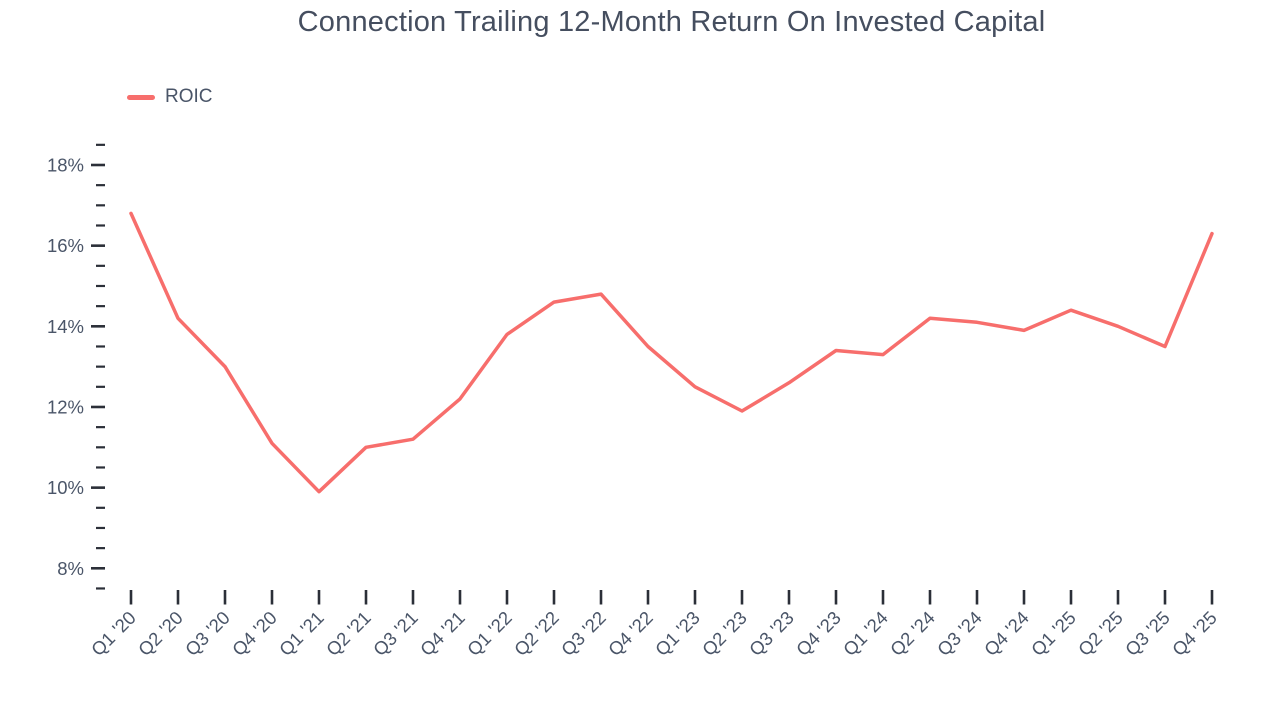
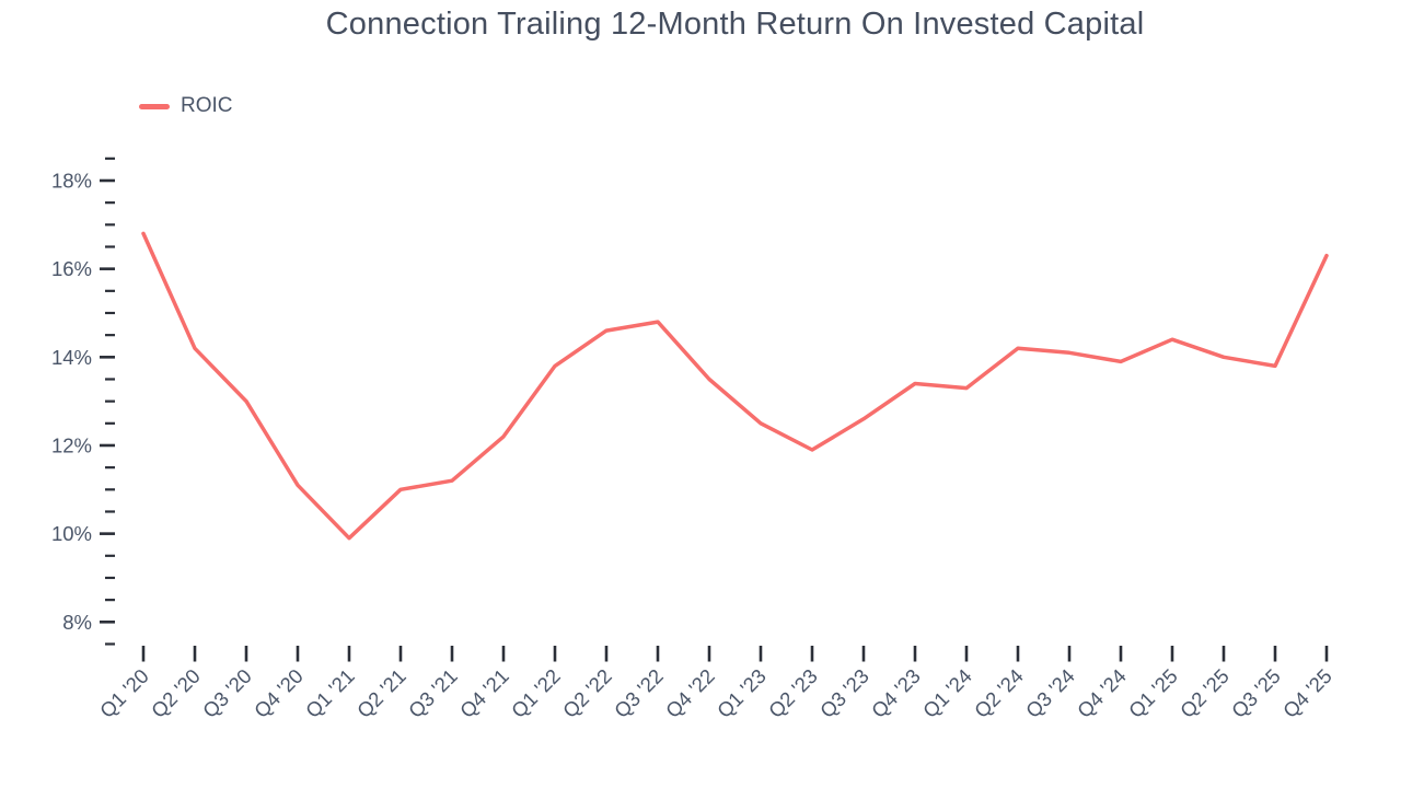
Q3 '25: 13.5% -> 13.8%
